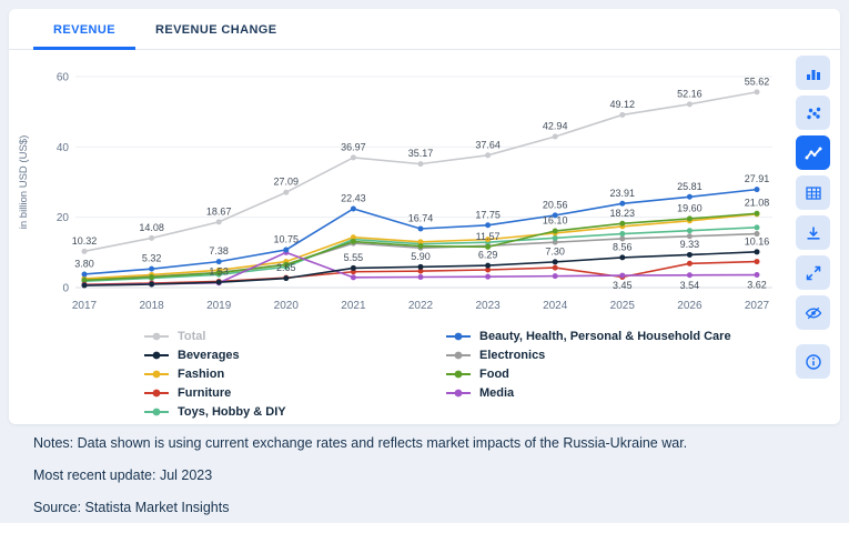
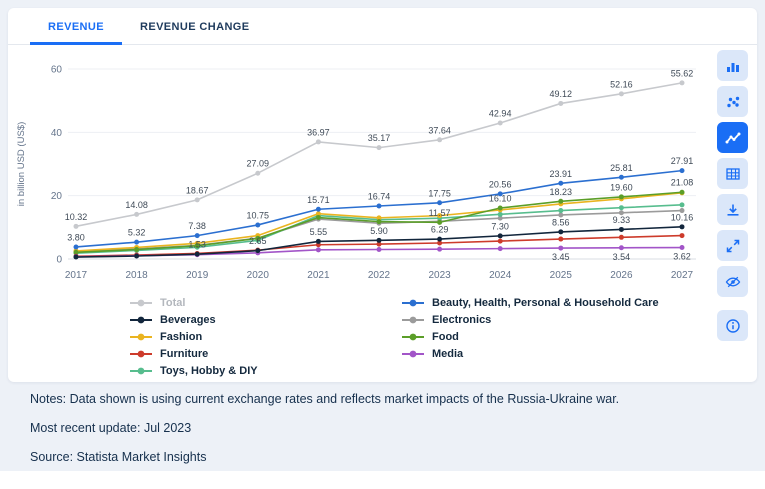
Media/2020: 10 -> 2
Beauty, Health, Personal & Household Care/2021: 22.43 -> 15.71
Furniture/2025: 3 -> 6
